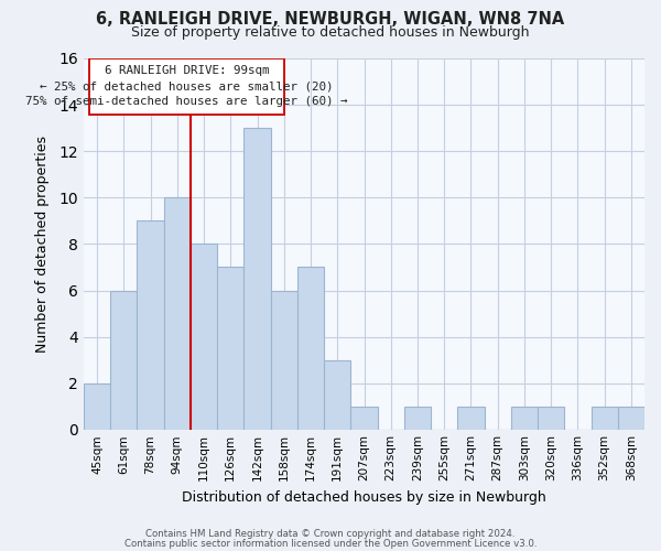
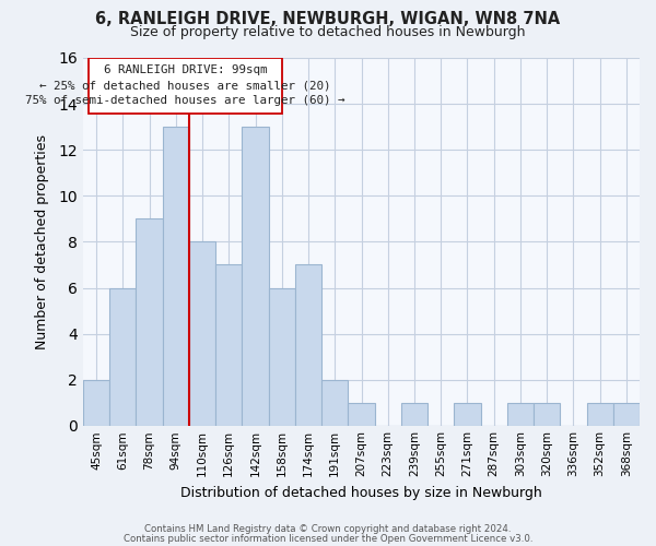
94sqm: 10 -> 13
191sqm: 3 -> 2
